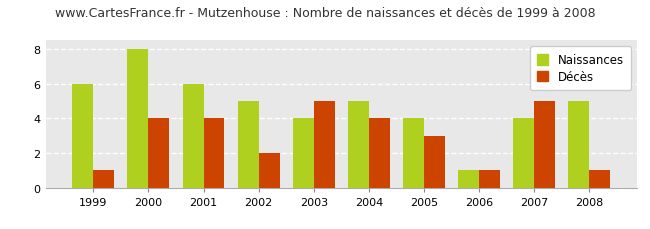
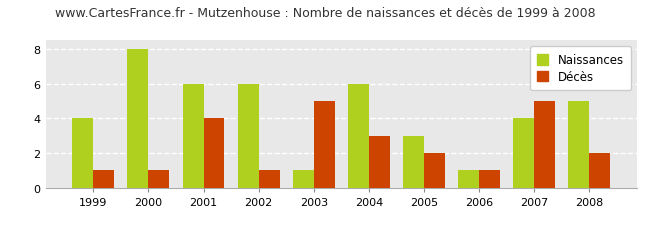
Naissances/1999: 6 -> 4
Décès/2000: 4 -> 1
Naissances/2002: 5 -> 6
Décès/2002: 2 -> 1
Naissances/2003: 4 -> 1
Naissances/2004: 5 -> 6
Décès/2004: 4 -> 3
Naissances/2005: 4 -> 3
Décès/2005: 3 -> 2
Décès/2008: 1 -> 2
